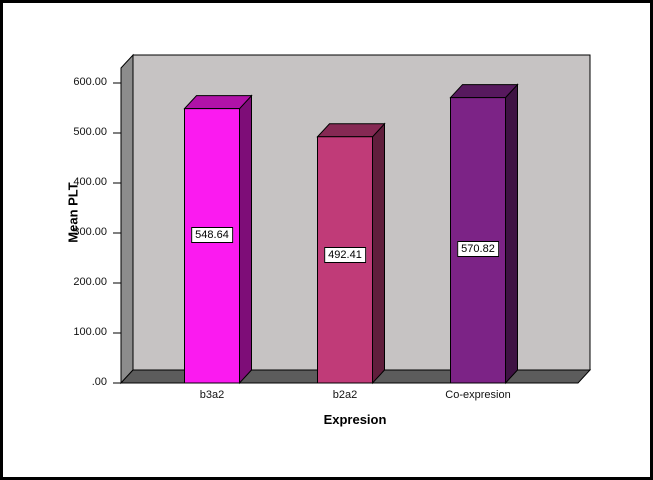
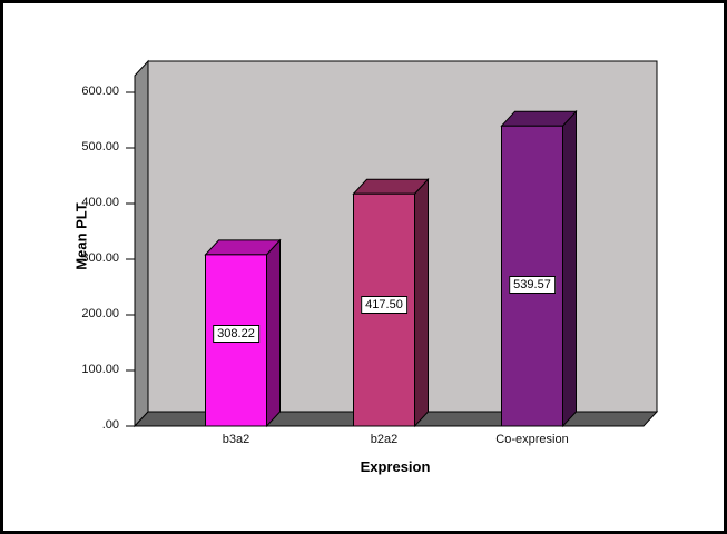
b3a2: 548.64 -> 308.22
b2a2: 492.41 -> 417.50
Co-expresion: 570.82 -> 539.57
